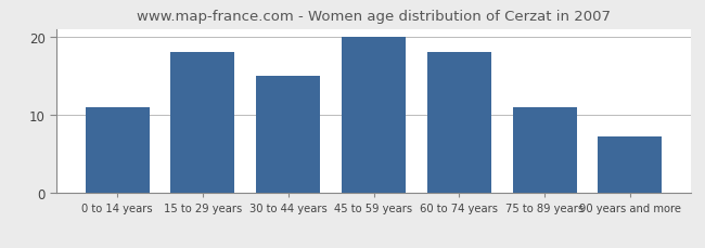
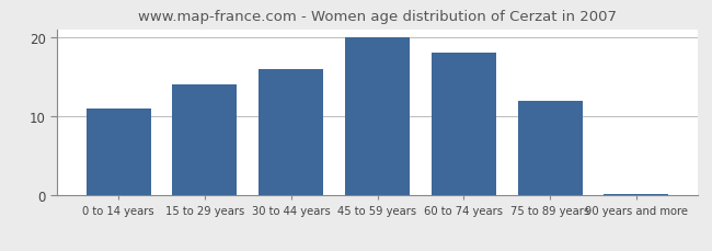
15 to 29 years: 18.0 -> 14.0
30 to 44 years: 15.0 -> 16.0
75 to 89 years: 11.0 -> 12.0
90 years and more: 7.2 -> 0.2
